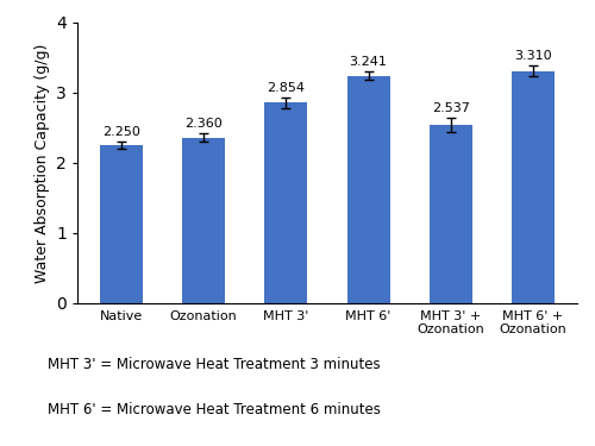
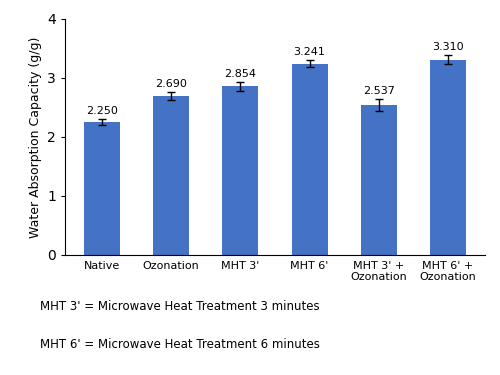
Ozonation: 2.360 -> 2.690
